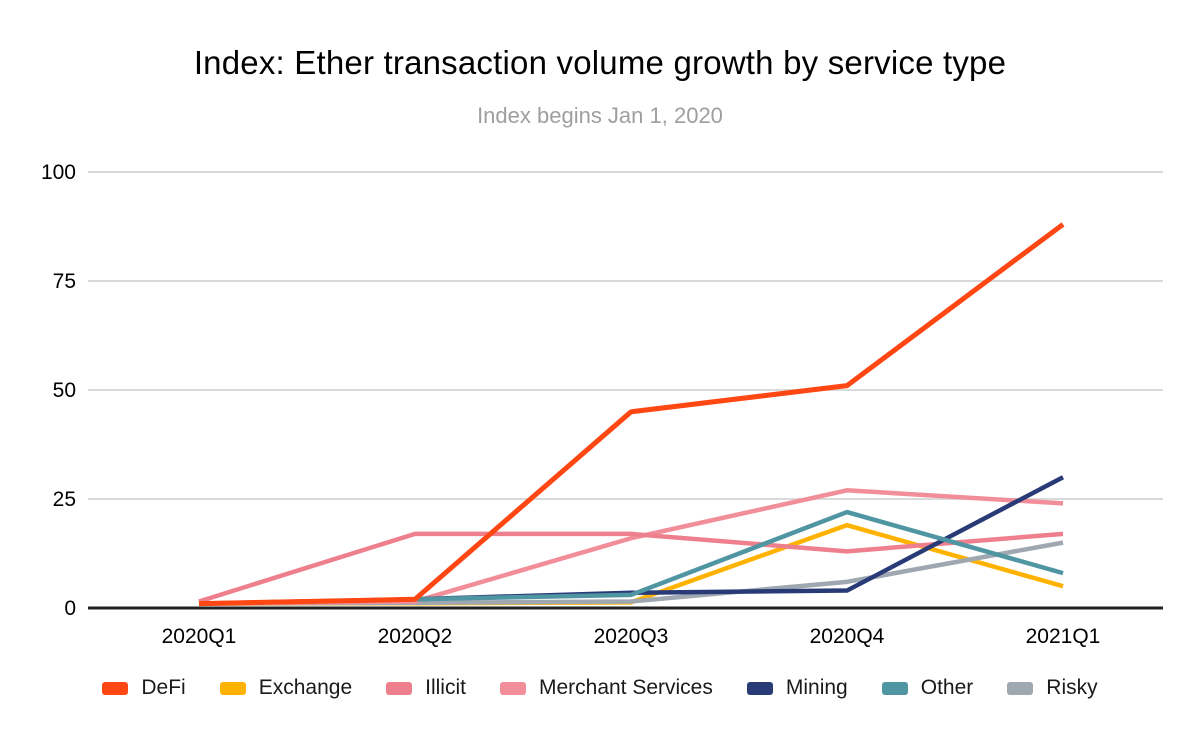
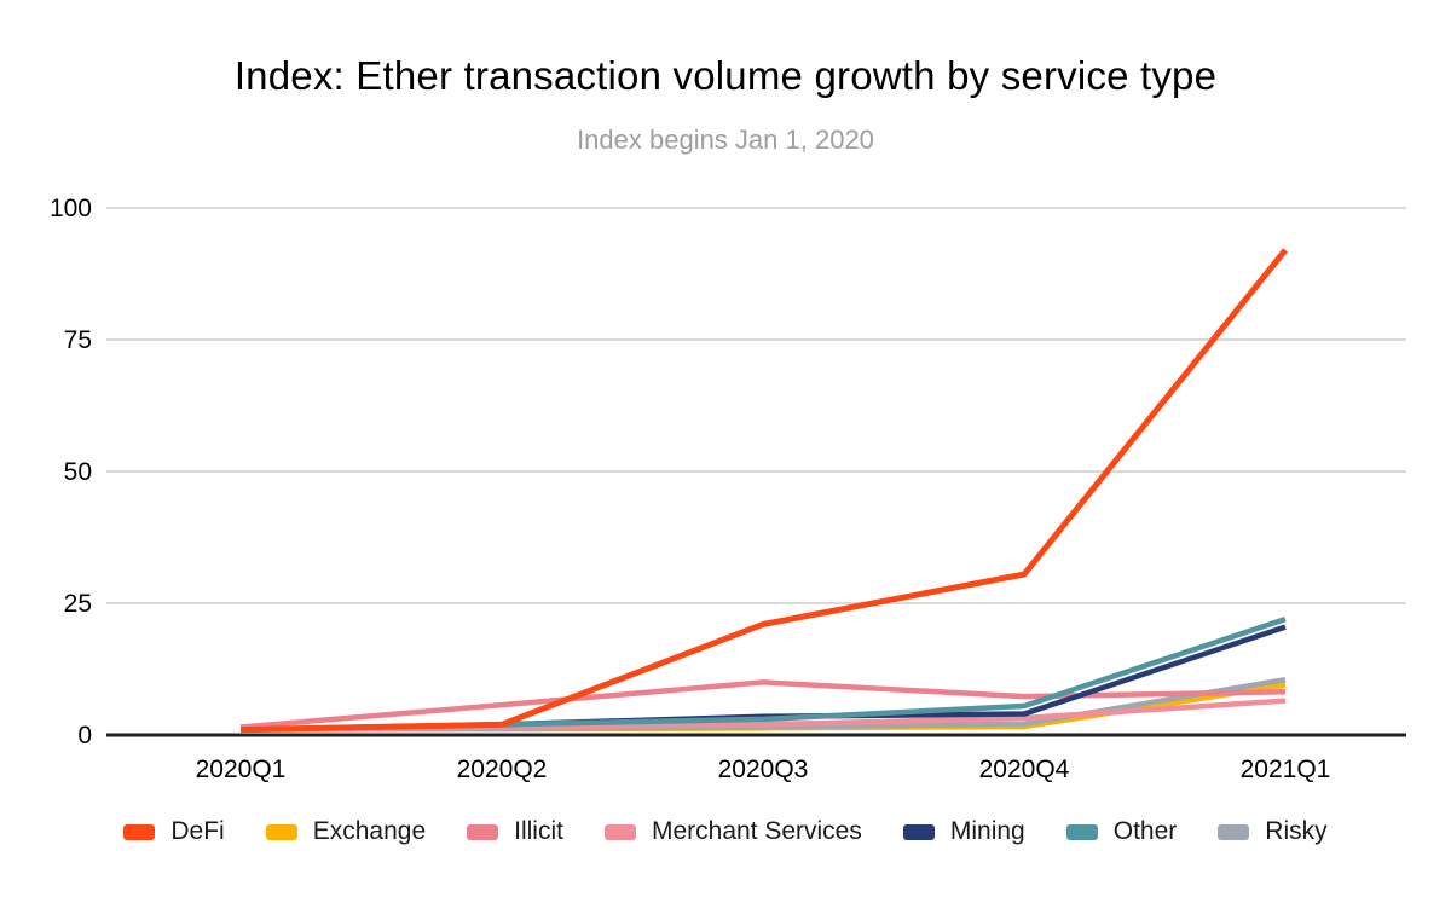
Illicit/2020Q2: 17 -> 6
DeFi/2020Q3: 45 -> 21
Illicit/2020Q3: 17 -> 10
Merchant Services/2020Q3: 16 -> 2
DeFi/2020Q4: 51 -> 30
Exchange/2020Q4: 19 -> 2
Illicit/2020Q4: 13 -> 7
Merchant Services/2020Q4: 27 -> 3
Other/2020Q4: 22 -> 6
Risky/2020Q4: 6 -> 2
DeFi/2021Q1: 88 -> 92
Exchange/2021Q1: 5 -> 10
Illicit/2021Q1: 17 -> 8
Merchant Services/2021Q1: 24 -> 6
Mining/2021Q1: 30 -> 20
Other/2021Q1: 8 -> 22
Risky/2021Q1: 15 -> 10
